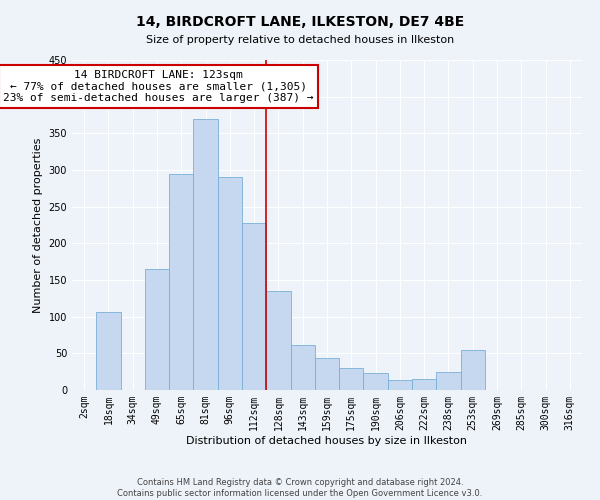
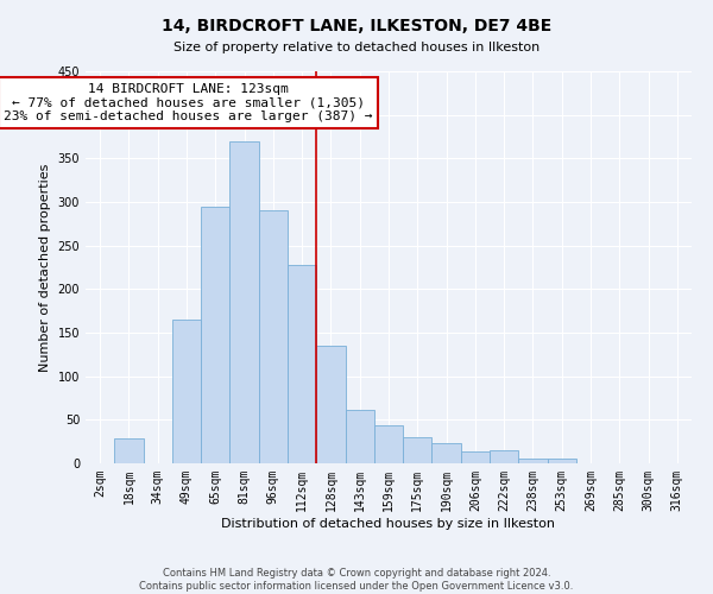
18sqm: 106 -> 28
238sqm: 24 -> 5
253sqm: 54 -> 5
